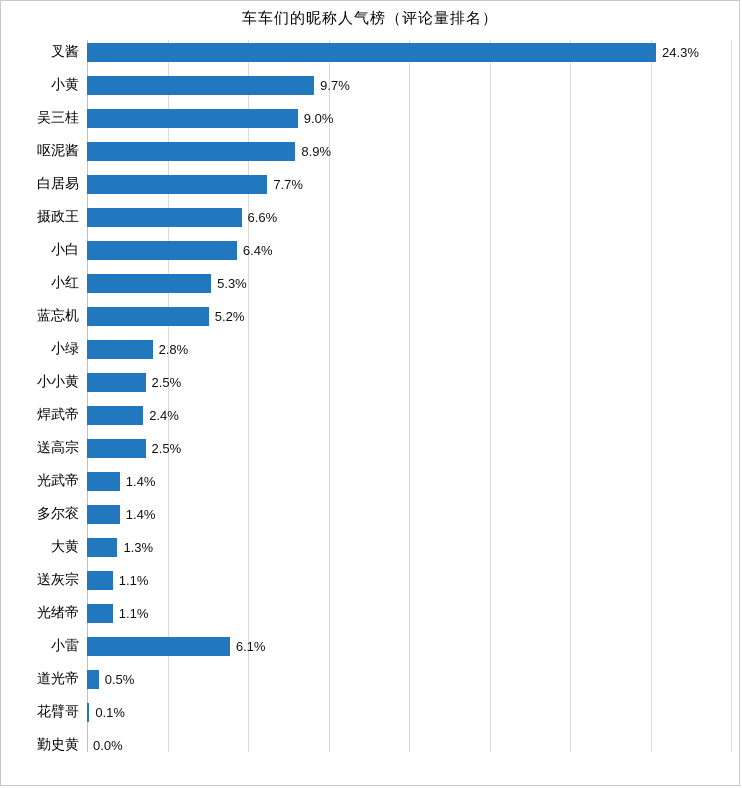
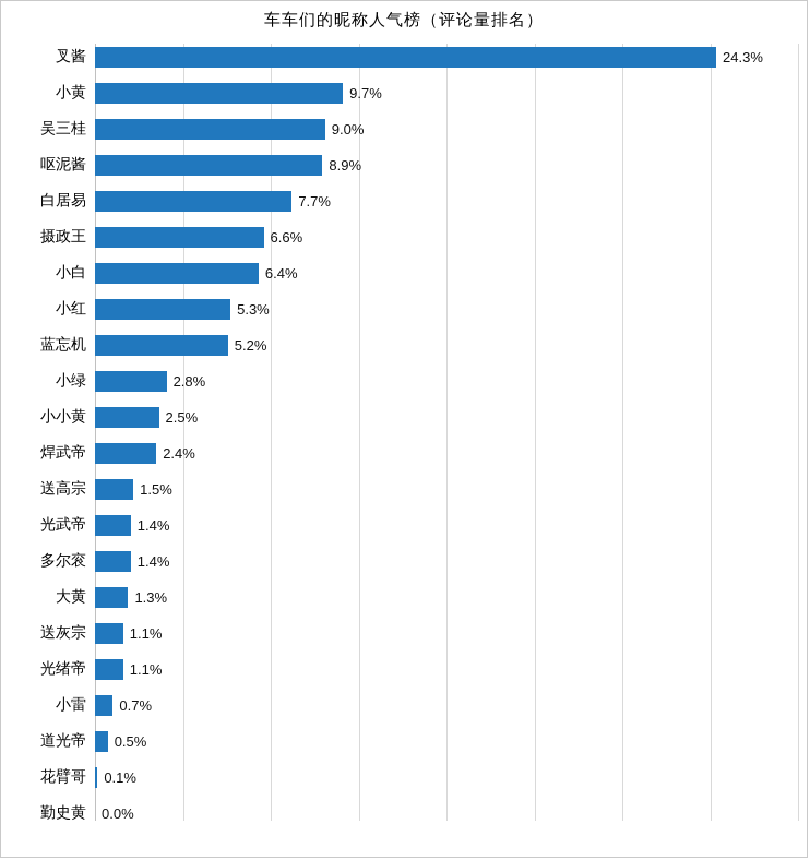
送高宗: 2.5% -> 1.5%
小雷: 6.1% -> 0.7%
